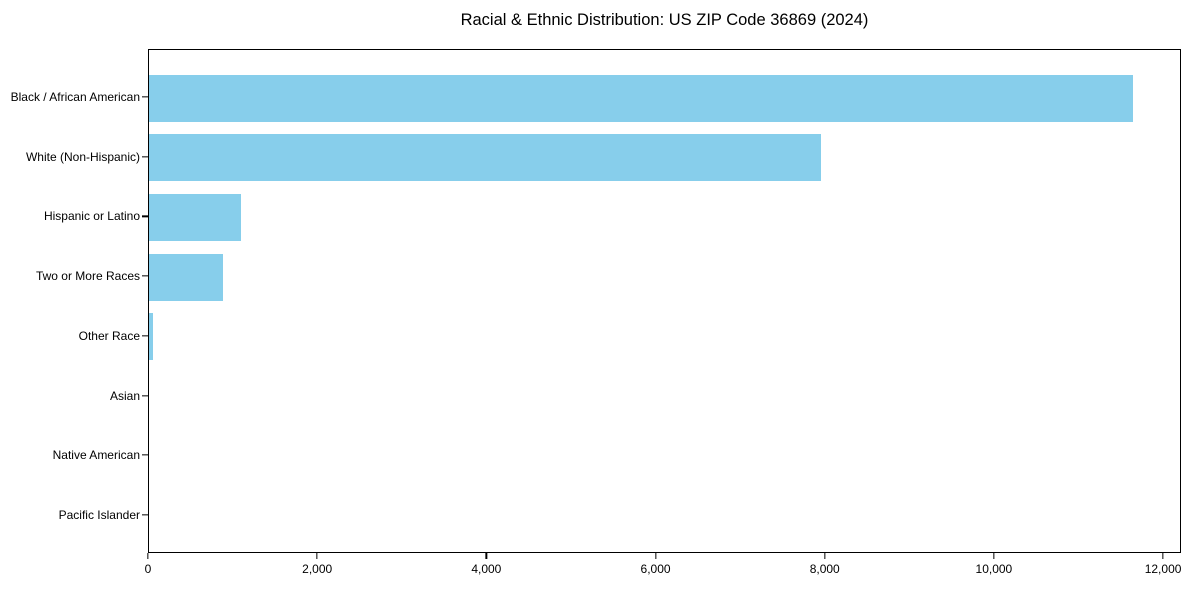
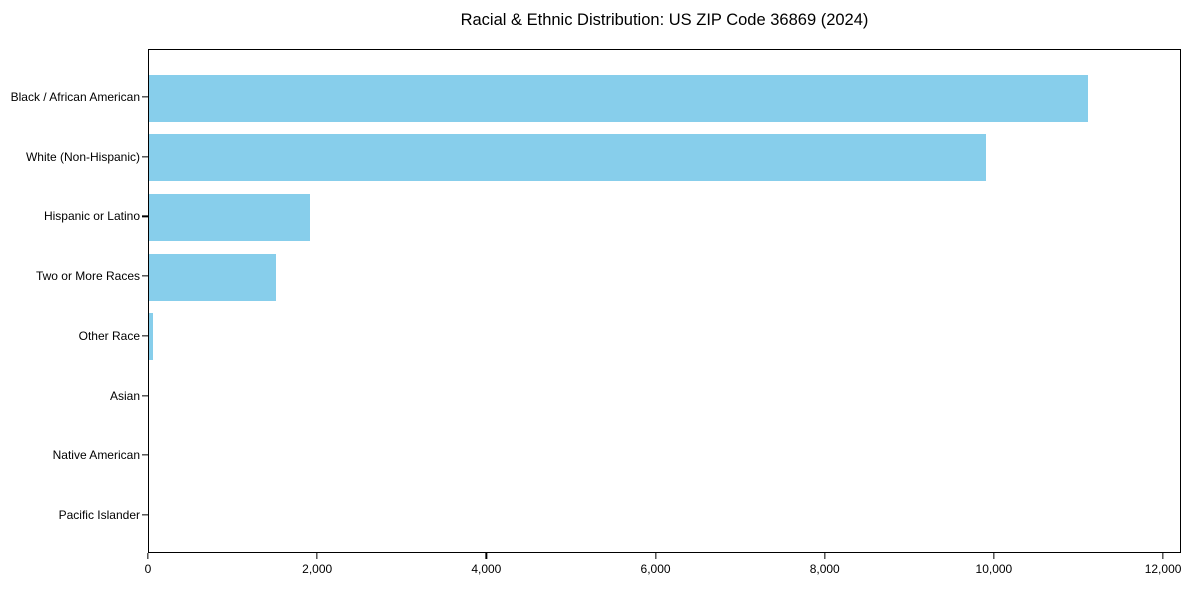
Black / African American: 11600 -> 11100
White (Non-Hispanic): 7900 -> 9900
Hispanic or Latino: 1100 -> 1900
Two or More Races: 900 -> 1500
